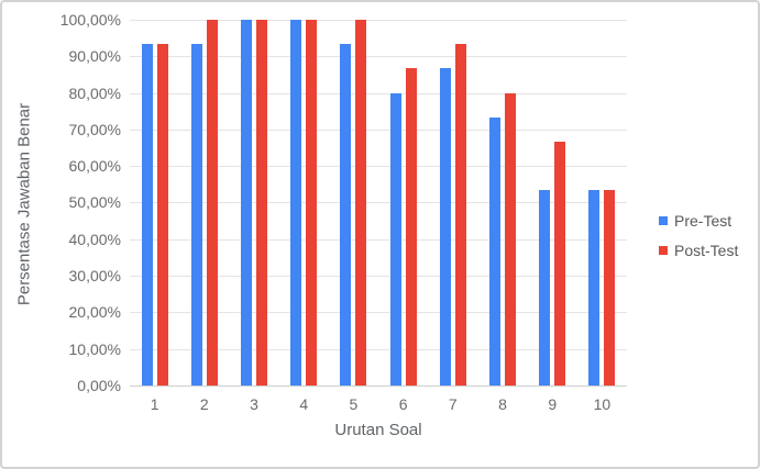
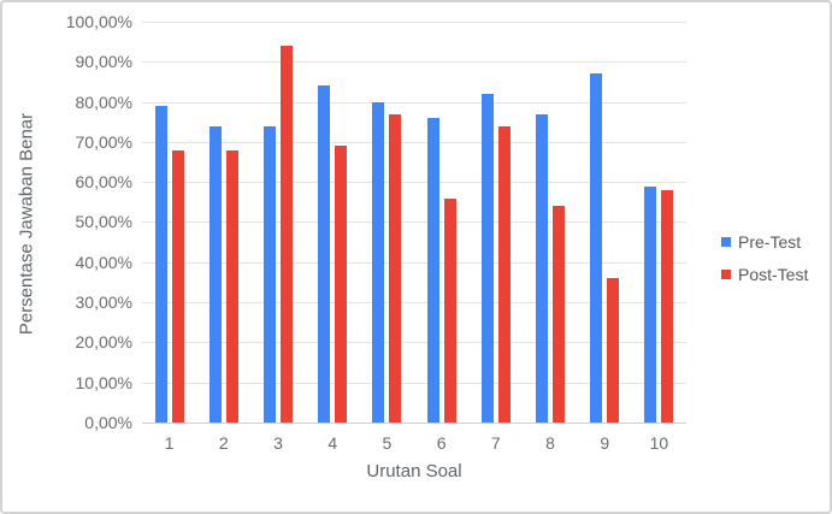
Pre-Test/1: 93% -> 79%
Post-Test/1: 93% -> 68%
Pre-Test/2: 93% -> 74%
Post-Test/2: 100% -> 68%
Pre-Test/3: 100% -> 74%
Post-Test/3: 100% -> 94%
Pre-Test/4: 100% -> 84%
Post-Test/4: 100% -> 69%
Pre-Test/5: 93% -> 80%
Post-Test/5: 100% -> 77%
Pre-Test/6: 80% -> 76%
Post-Test/6: 87% -> 56%
Pre-Test/7: 87% -> 82%
Post-Test/7: 93% -> 74%
Pre-Test/8: 73% -> 77%
Post-Test/8: 80% -> 54%
Pre-Test/9: 53% -> 87%
Post-Test/9: 67% -> 36%
Pre-Test/10: 53% -> 59%
Post-Test/10: 53% -> 58%
